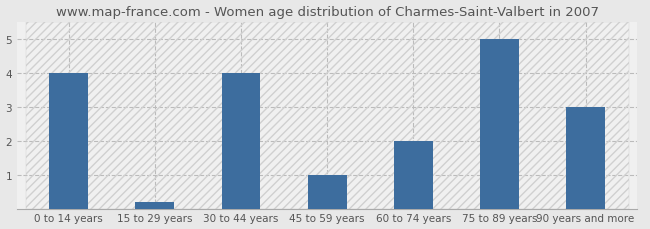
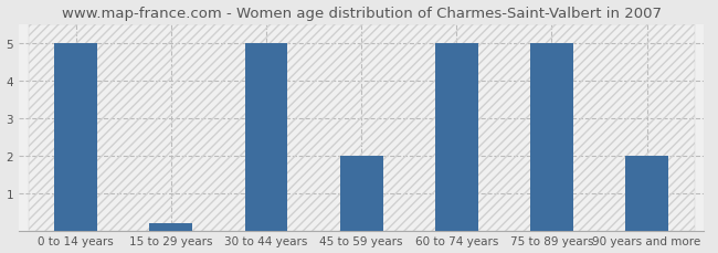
0 to 14 years: 4.0 -> 5.0
30 to 44 years: 4.0 -> 5.0
45 to 59 years: 1.0 -> 2.0
60 to 74 years: 2.0 -> 5.0
90 years and more: 3.0 -> 2.0
